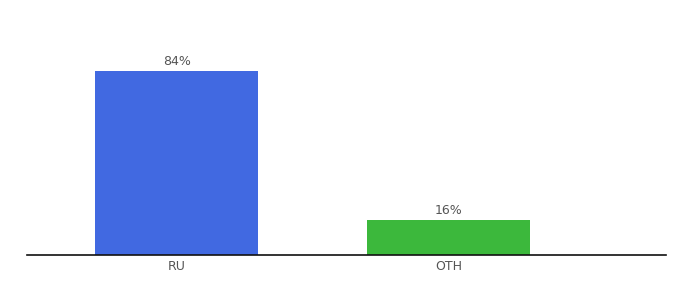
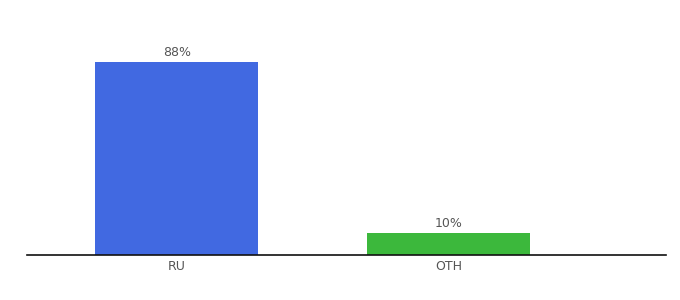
RU: 84% -> 88%
OTH: 16% -> 10%
